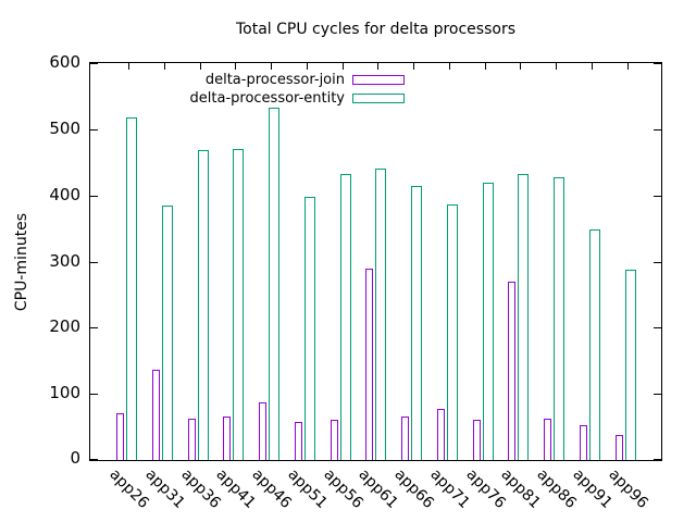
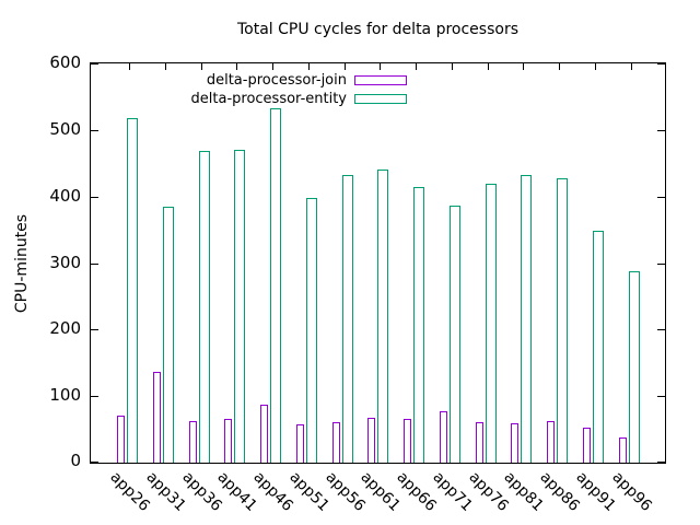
delta-processor-join/app61: 290 -> 70
delta-processor-join/app81: 270 -> 60
